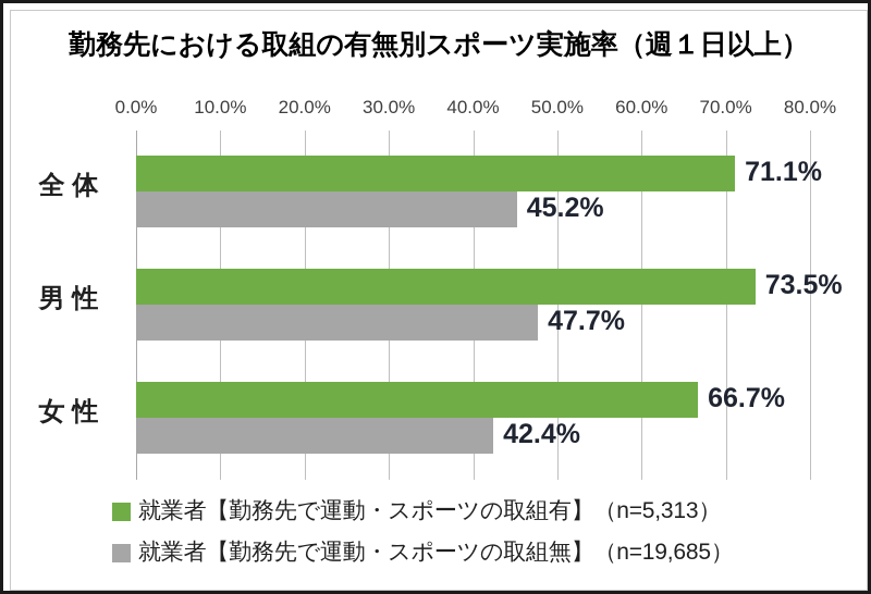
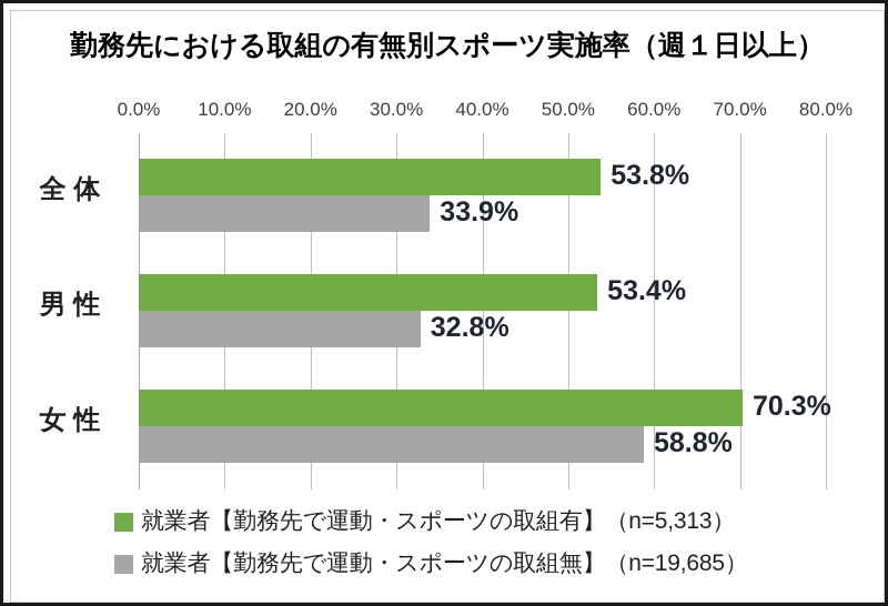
就業者【勤務先で運動・スポーツの取組有】（n=5,313）/全 体: 71.1% -> 53.8%
就業者【勤務先で運動・スポーツの取組無】（n=19,685）/全 体: 45.2% -> 33.9%
就業者【勤務先で運動・スポーツの取組有】（n=5,313）/男 性: 73.5% -> 53.4%
就業者【勤務先で運動・スポーツの取組無】（n=19,685）/男 性: 47.7% -> 32.8%
就業者【勤務先で運動・スポーツの取組有】（n=5,313）/女 性: 66.7% -> 70.3%
就業者【勤務先で運動・スポーツの取組無】（n=19,685）/女 性: 42.4% -> 58.8%
